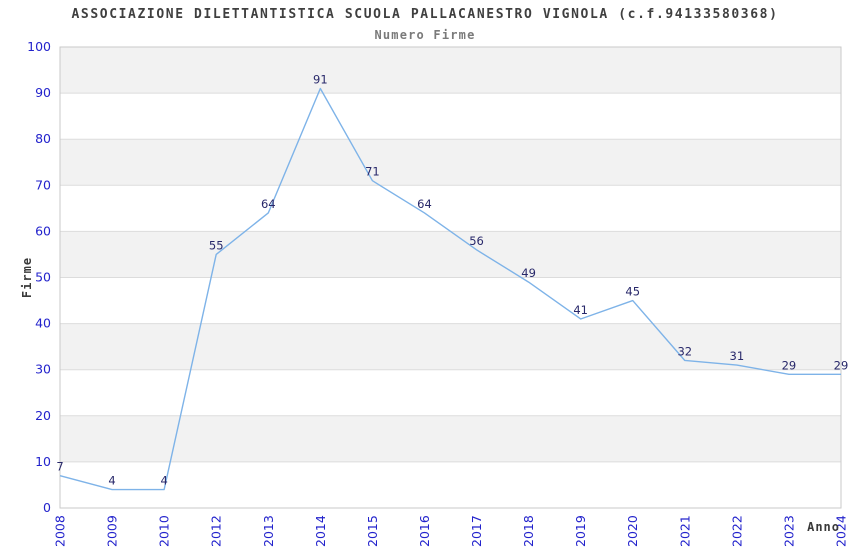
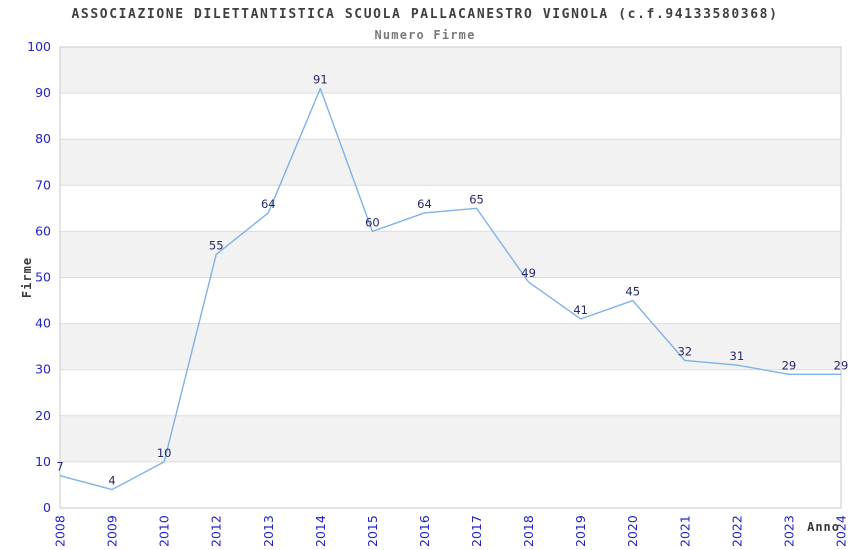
2010: 4 -> 10
2015: 71 -> 60
2017: 56 -> 65
